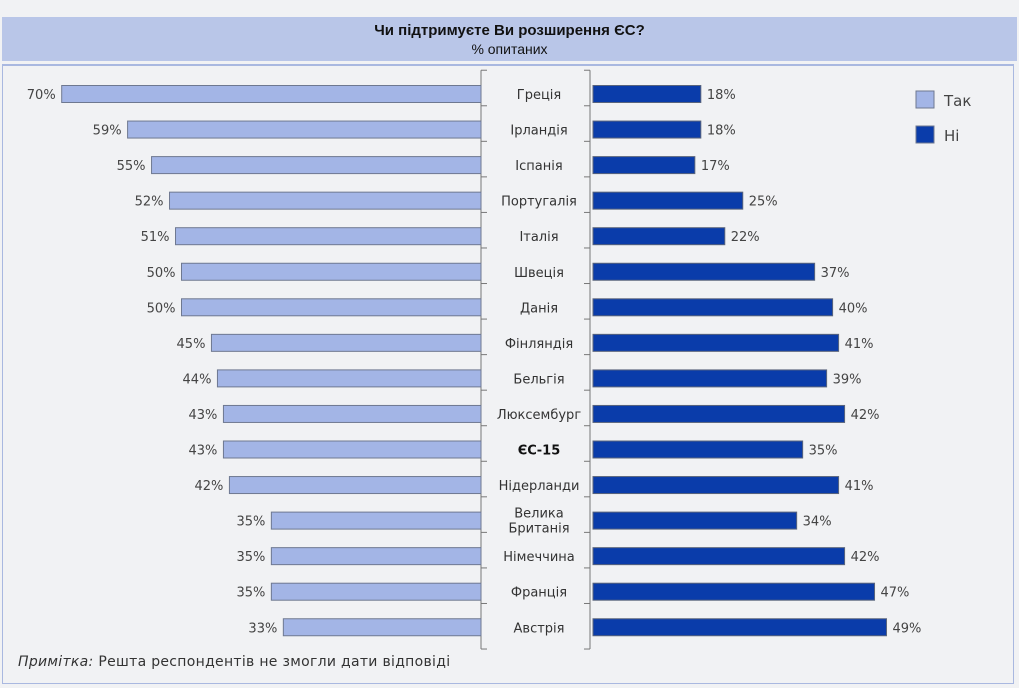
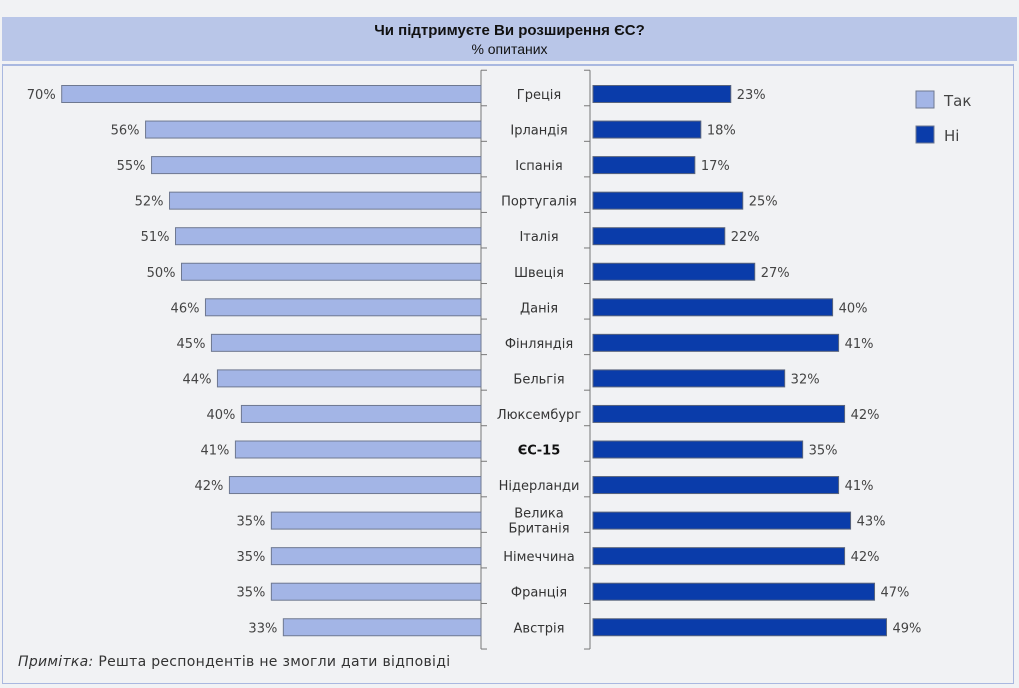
Ні/Греція: 18% -> 23%
Так/Ірландія: 59% -> 56%
Ні/Швеція: 37% -> 27%
Так/Данія: 50% -> 46%
Ні/Бельгія: 39% -> 32%
Так/Люксембург: 43% -> 40%
Так/ЄС-15: 43% -> 41%
Ні/Велика Британія: 34% -> 43%
